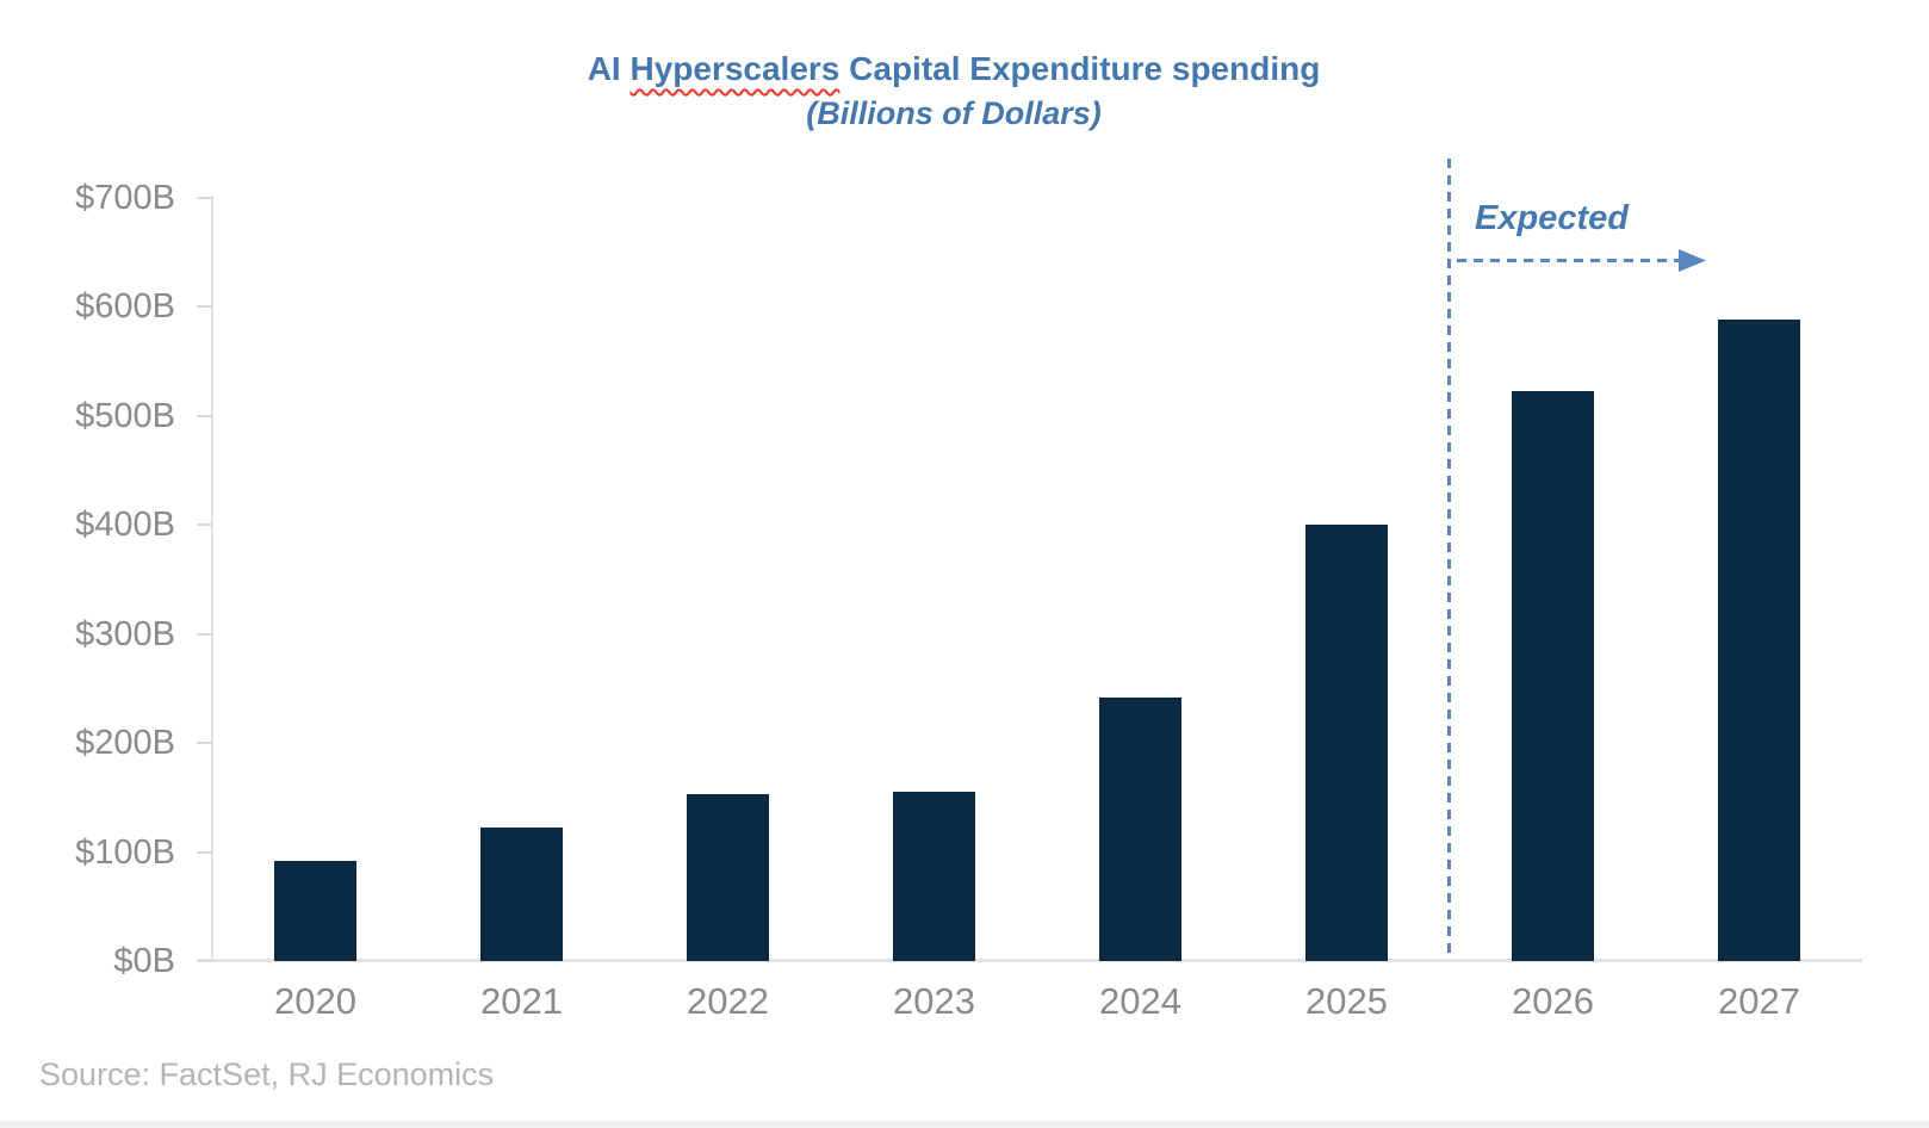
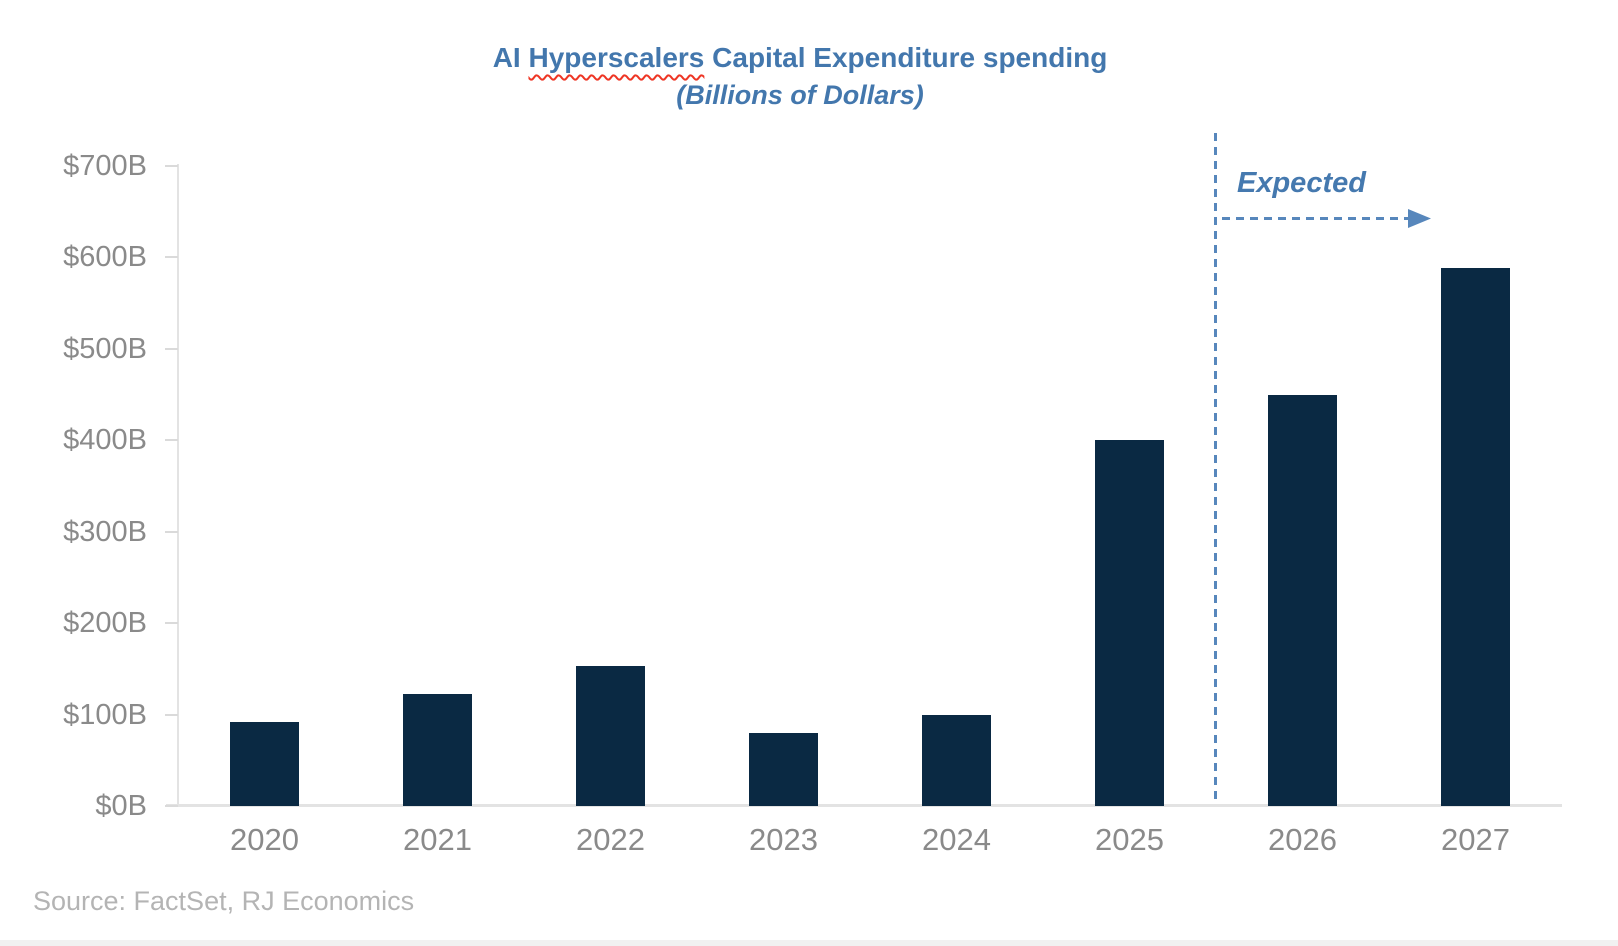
2023: $160B -> $80B
2024: $240B -> $100B
2026: $520B -> $450B
